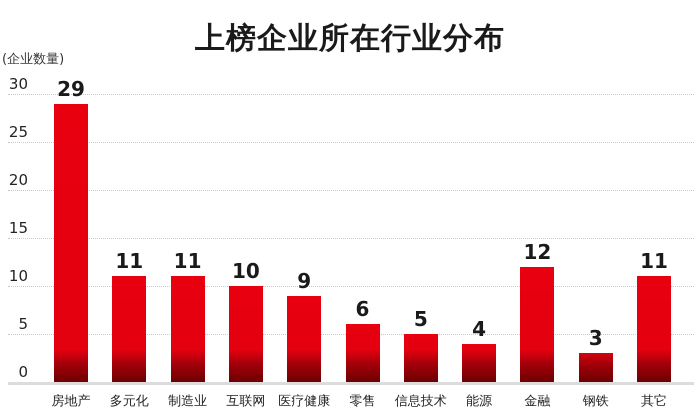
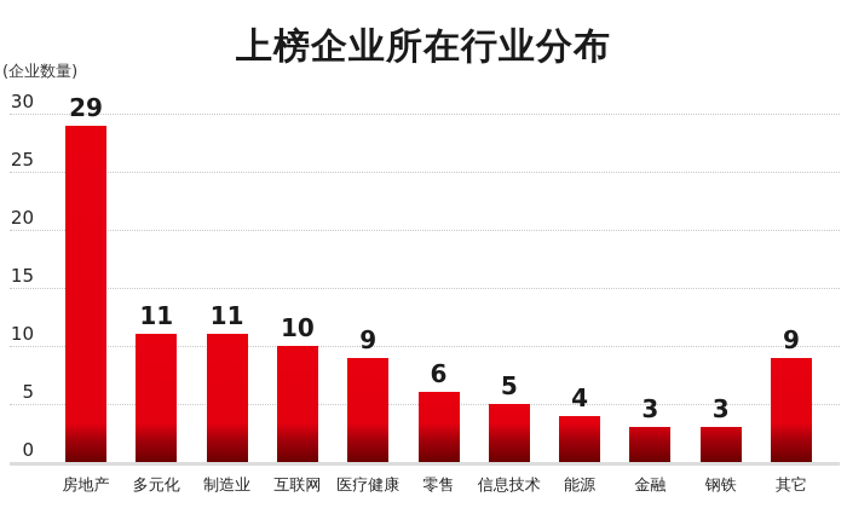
金融: 12 -> 3
其它: 11 -> 9
